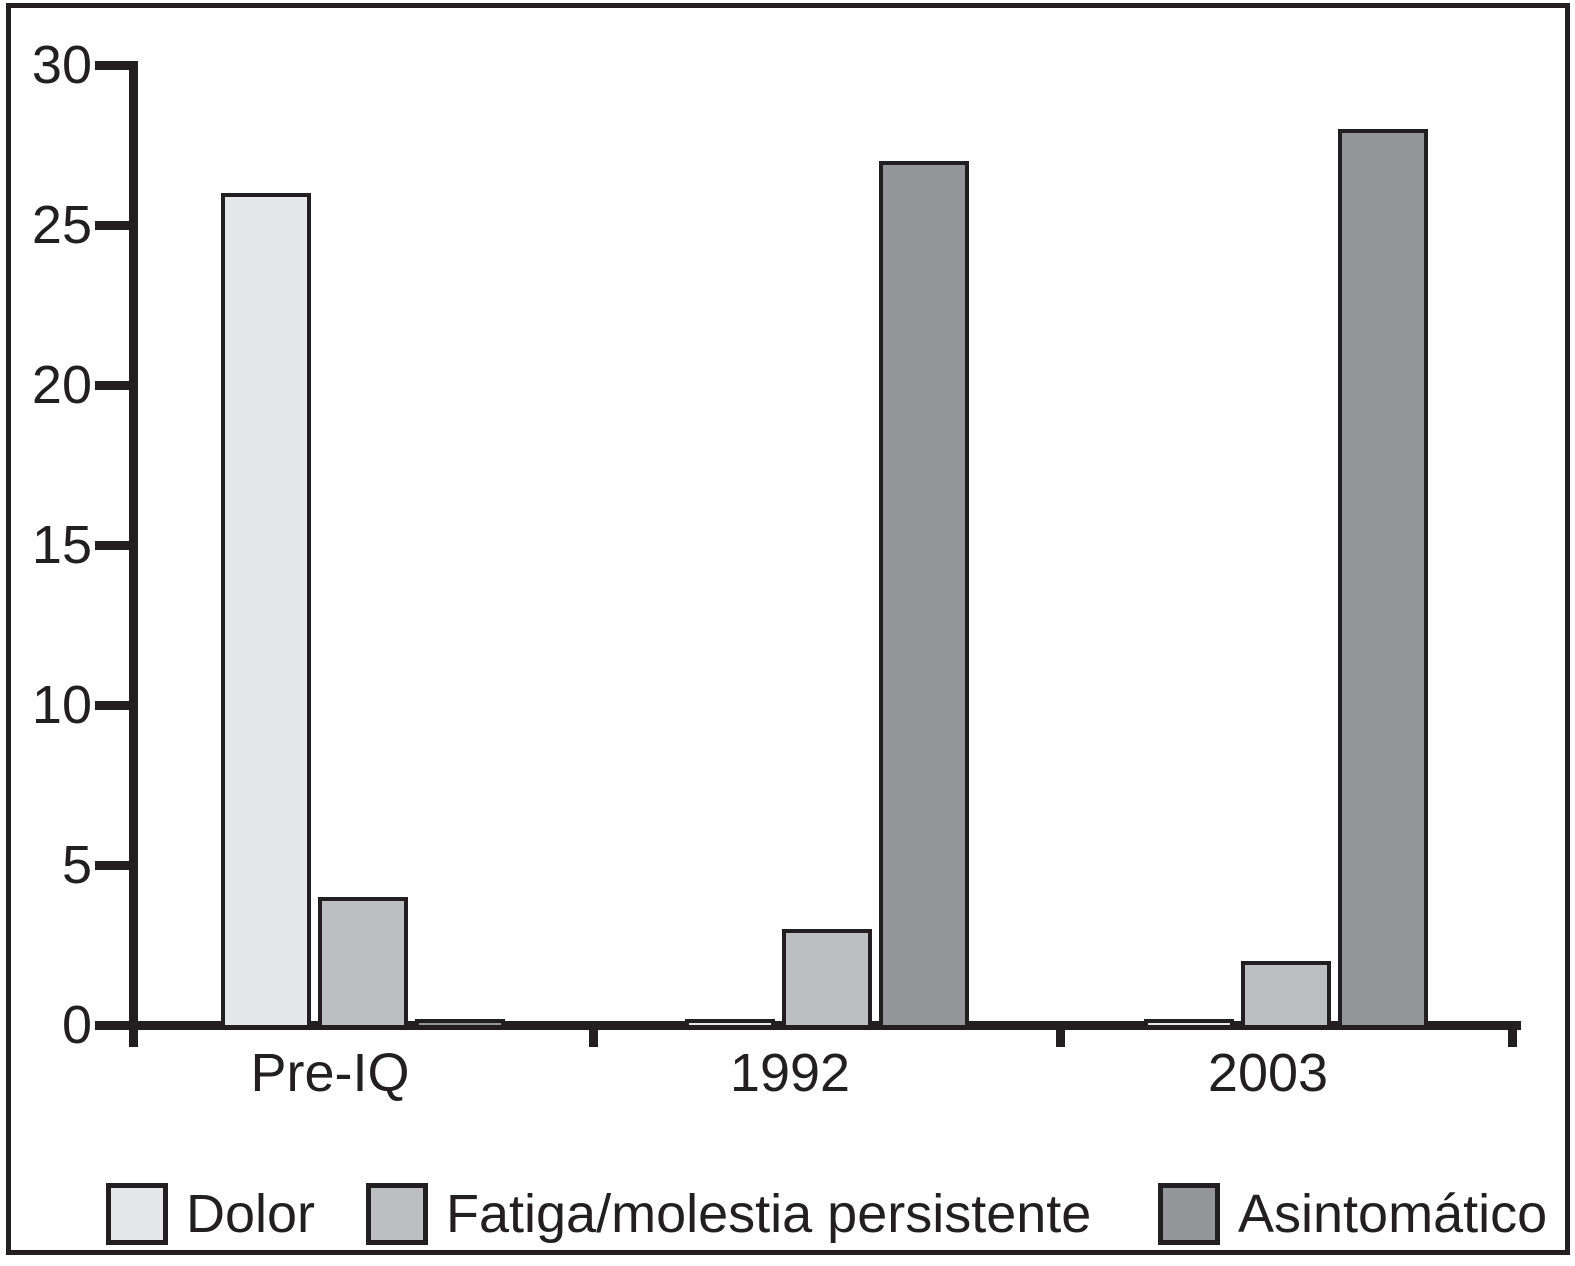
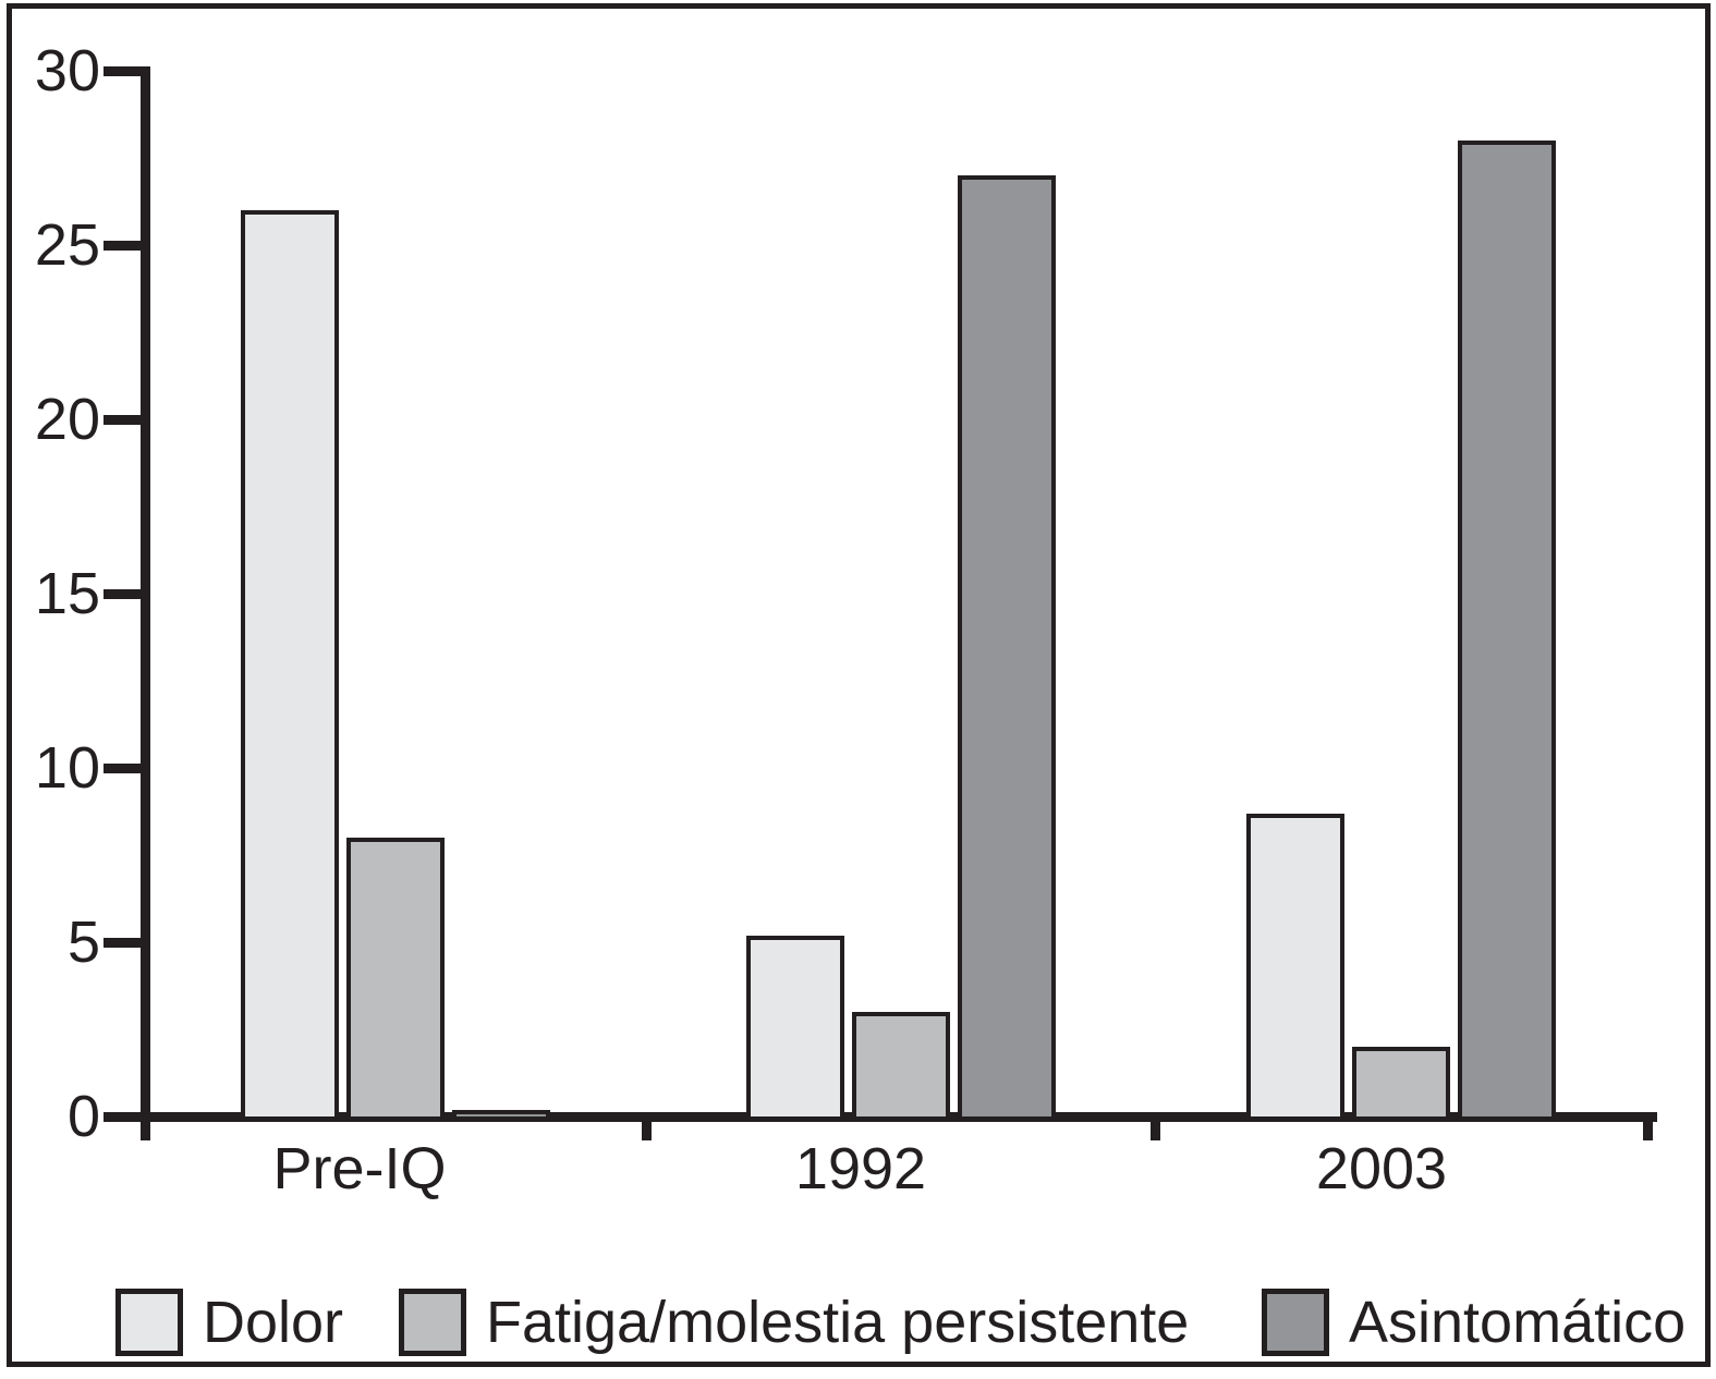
Fatiga/molestia persistente/Pre-IQ: 4 -> 8
Dolor/1992: 0.2 -> 5.2
Dolor/2003: 0.2 -> 8.7
